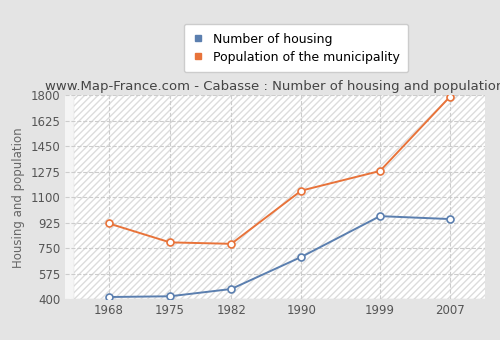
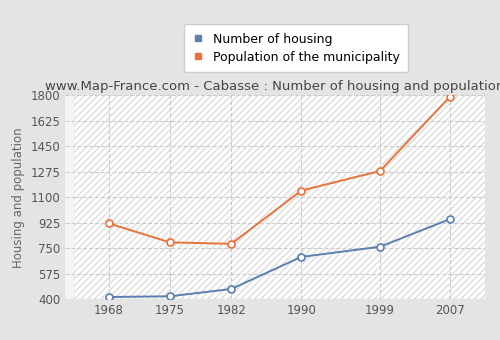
Number of housing/1999: 970 -> 760
